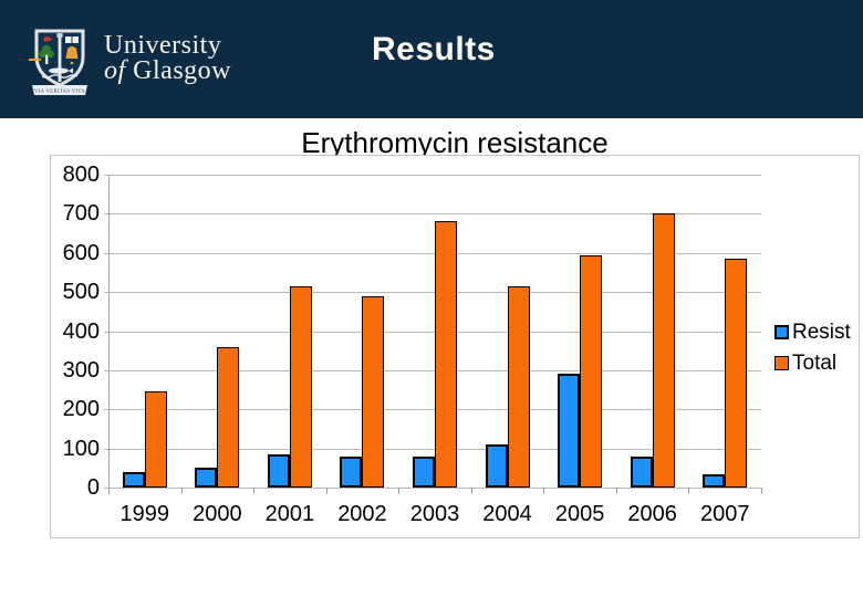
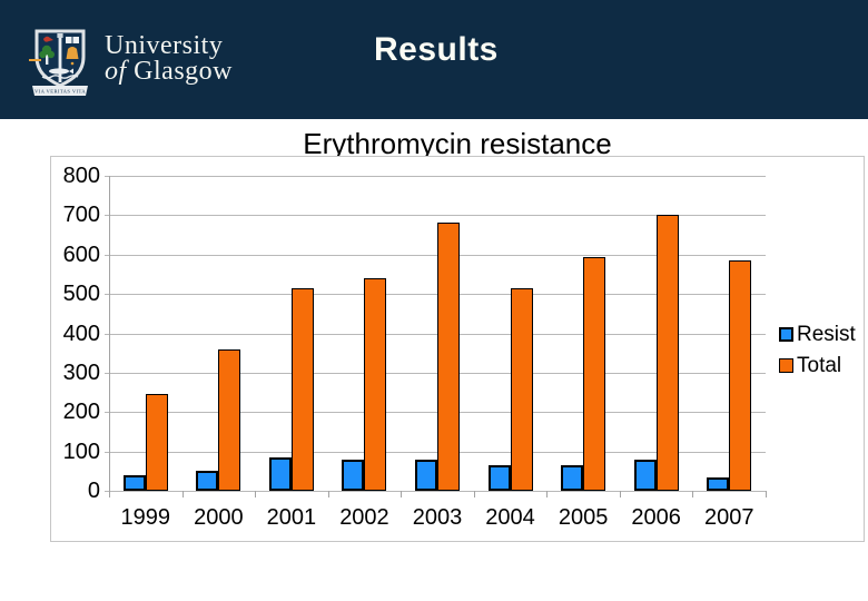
Total/2002: 490 -> 540
Resist/2004: 110 -> 60
Resist/2005: 290 -> 60
